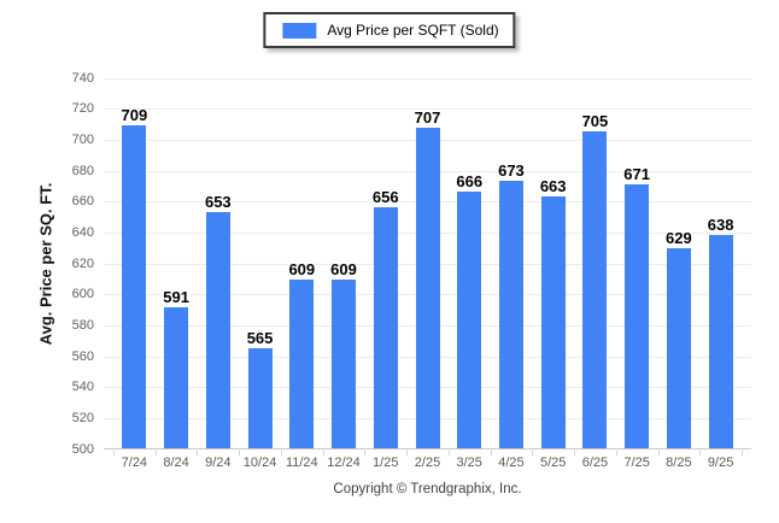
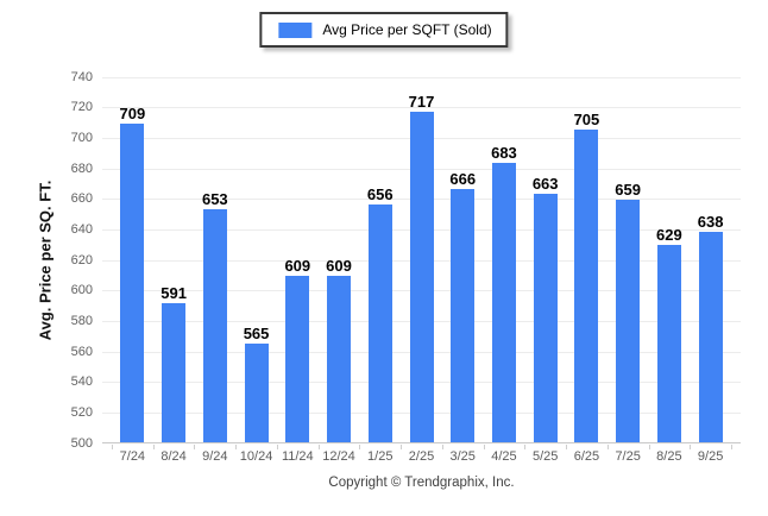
2/25: 707 -> 717
4/25: 673 -> 683
7/25: 671 -> 659
